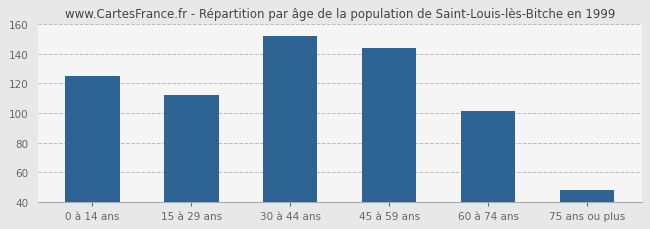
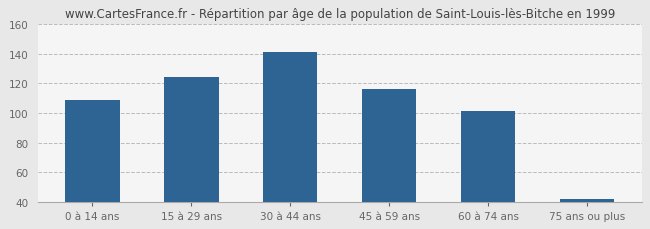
0 à 14 ans: 125 -> 109
15 à 29 ans: 112 -> 124
30 à 44 ans: 152 -> 141
45 à 59 ans: 144 -> 116
75 ans ou plus: 48 -> 42
